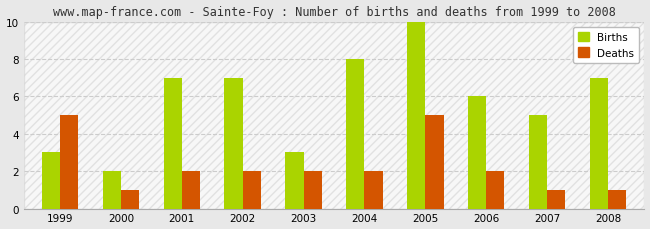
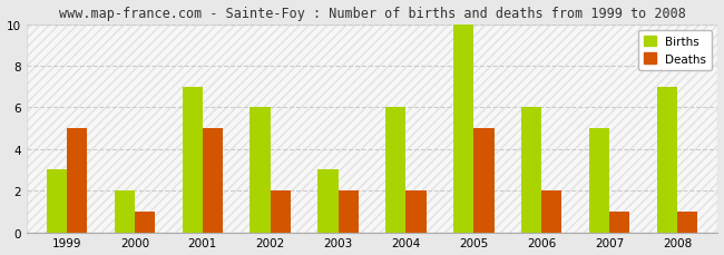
Deaths/2001: 2 -> 5
Births/2002: 7 -> 6
Births/2004: 8 -> 6
